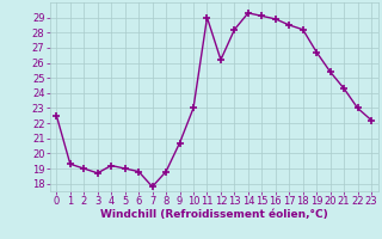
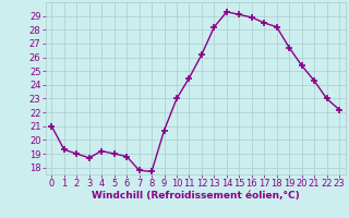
0: 22.5 -> 21.0
8: 18.8 -> 17.7
11: 29.0 -> 24.5
